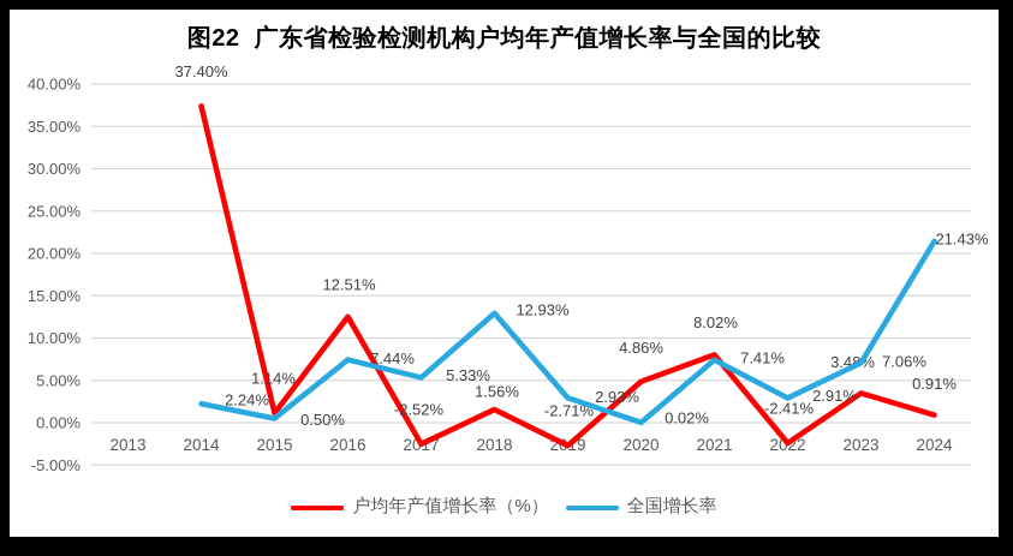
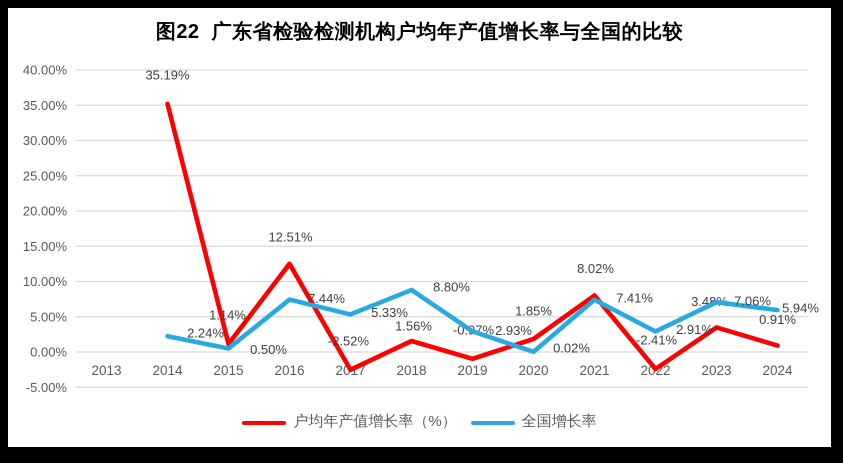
户均年产值增长率（%）/2014: 37.40% -> 35.19%
全国增长率/2018: 12.93% -> 8.80%
户均年产值增长率（%）/2019: -2.71% -> -0.97%
户均年产值增长率（%）/2020: 4.86% -> 1.85%
全国增长率/2024: 21.43% -> 5.94%
